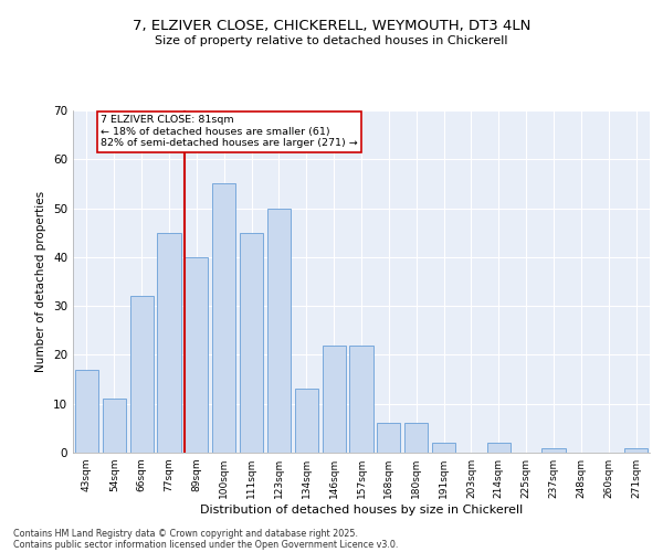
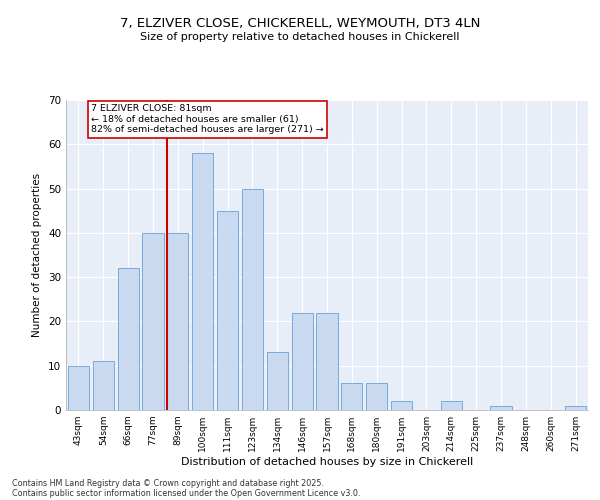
43sqm: 17 -> 10
77sqm: 45 -> 40
100sqm: 55 -> 58
